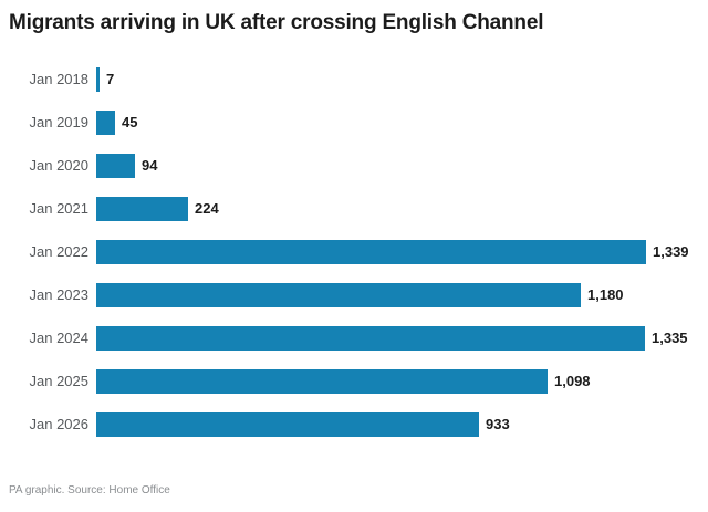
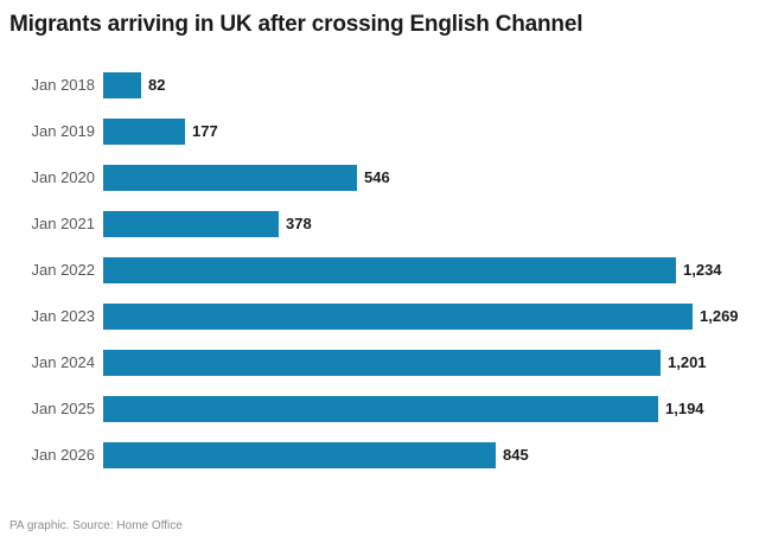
Jan 2018: 7 -> 82
Jan 2019: 45 -> 177
Jan 2020: 94 -> 546
Jan 2021: 224 -> 378
Jan 2022: 1,339 -> 1,234
Jan 2023: 1,180 -> 1,269
Jan 2024: 1,335 -> 1,201
Jan 2025: 1,098 -> 1,194
Jan 2026: 933 -> 845
